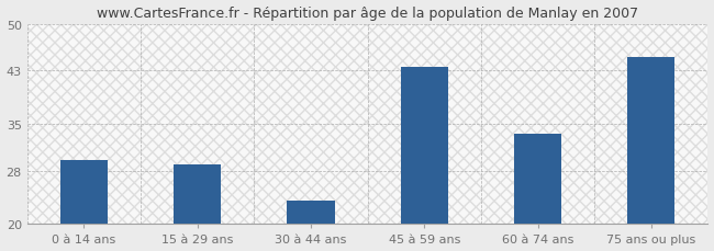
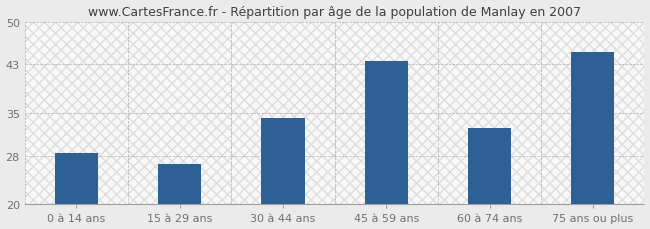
0 à 14 ans: 29.5 -> 28.4
15 à 29 ans: 29.0 -> 26.6
30 à 44 ans: 23.5 -> 34.2
60 à 74 ans: 33.5 -> 32.6
